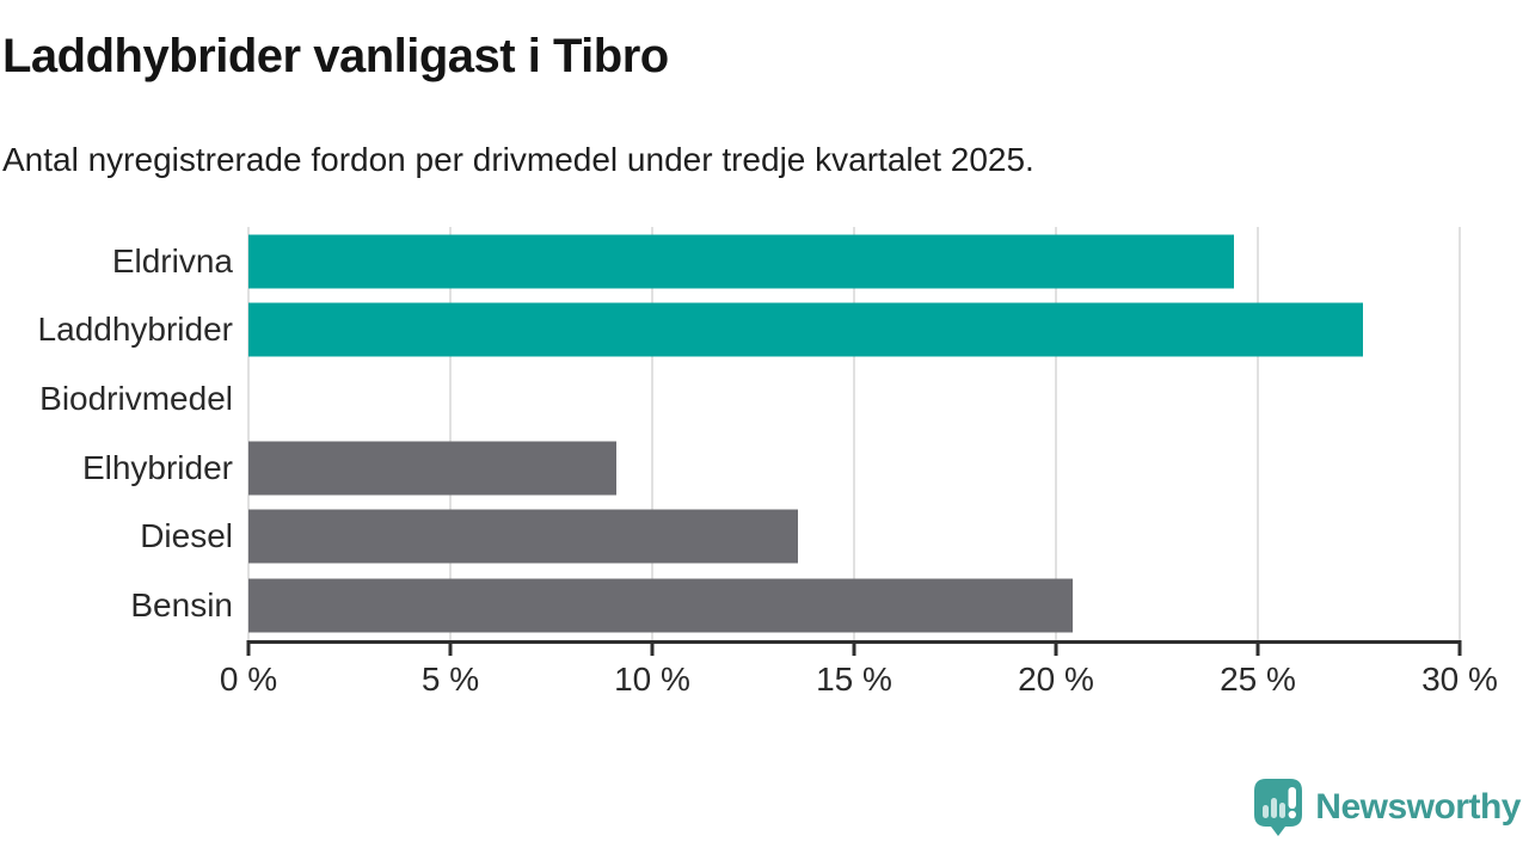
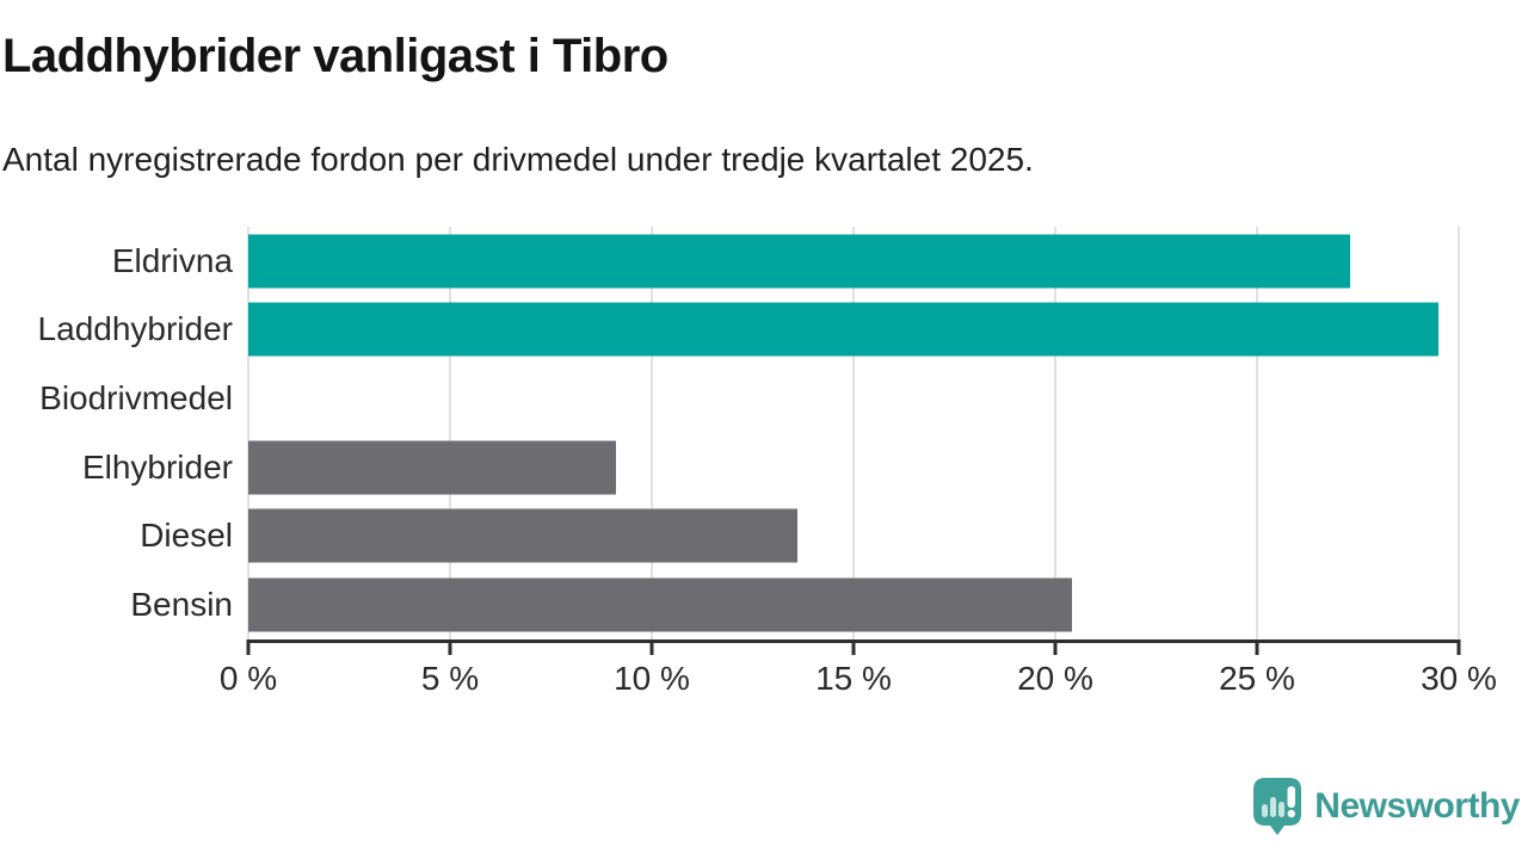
Eldrivna: 24.4% -> 27.3%
Laddhybrider: 27.6% -> 29.5%
